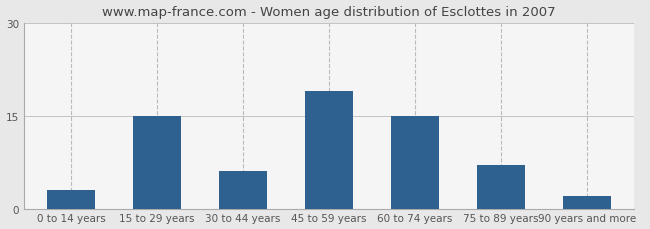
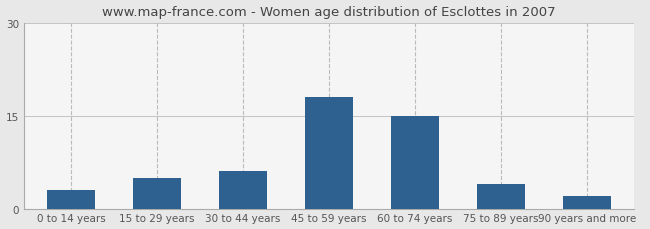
15 to 29 years: 15 -> 5
45 to 59 years: 19 -> 18
75 to 89 years: 7 -> 4
